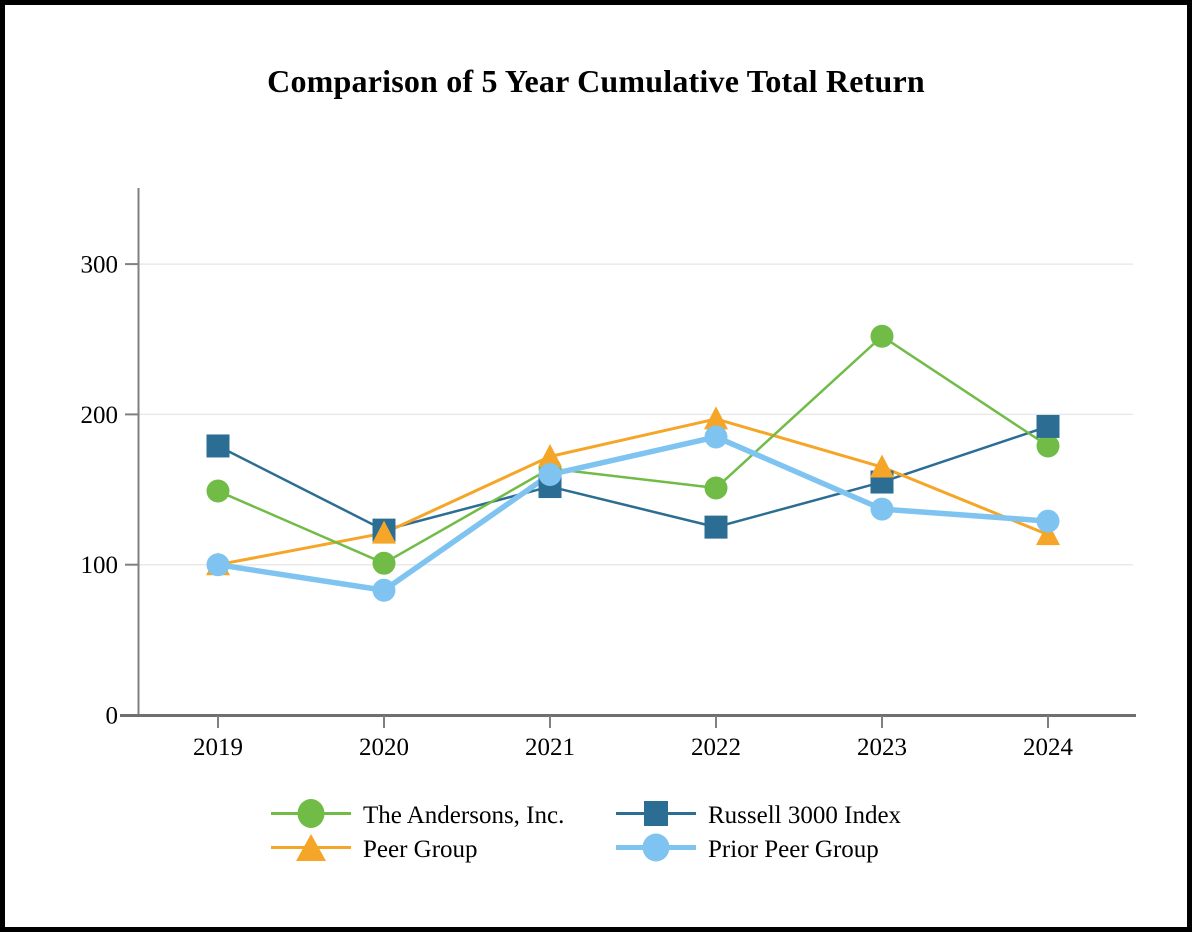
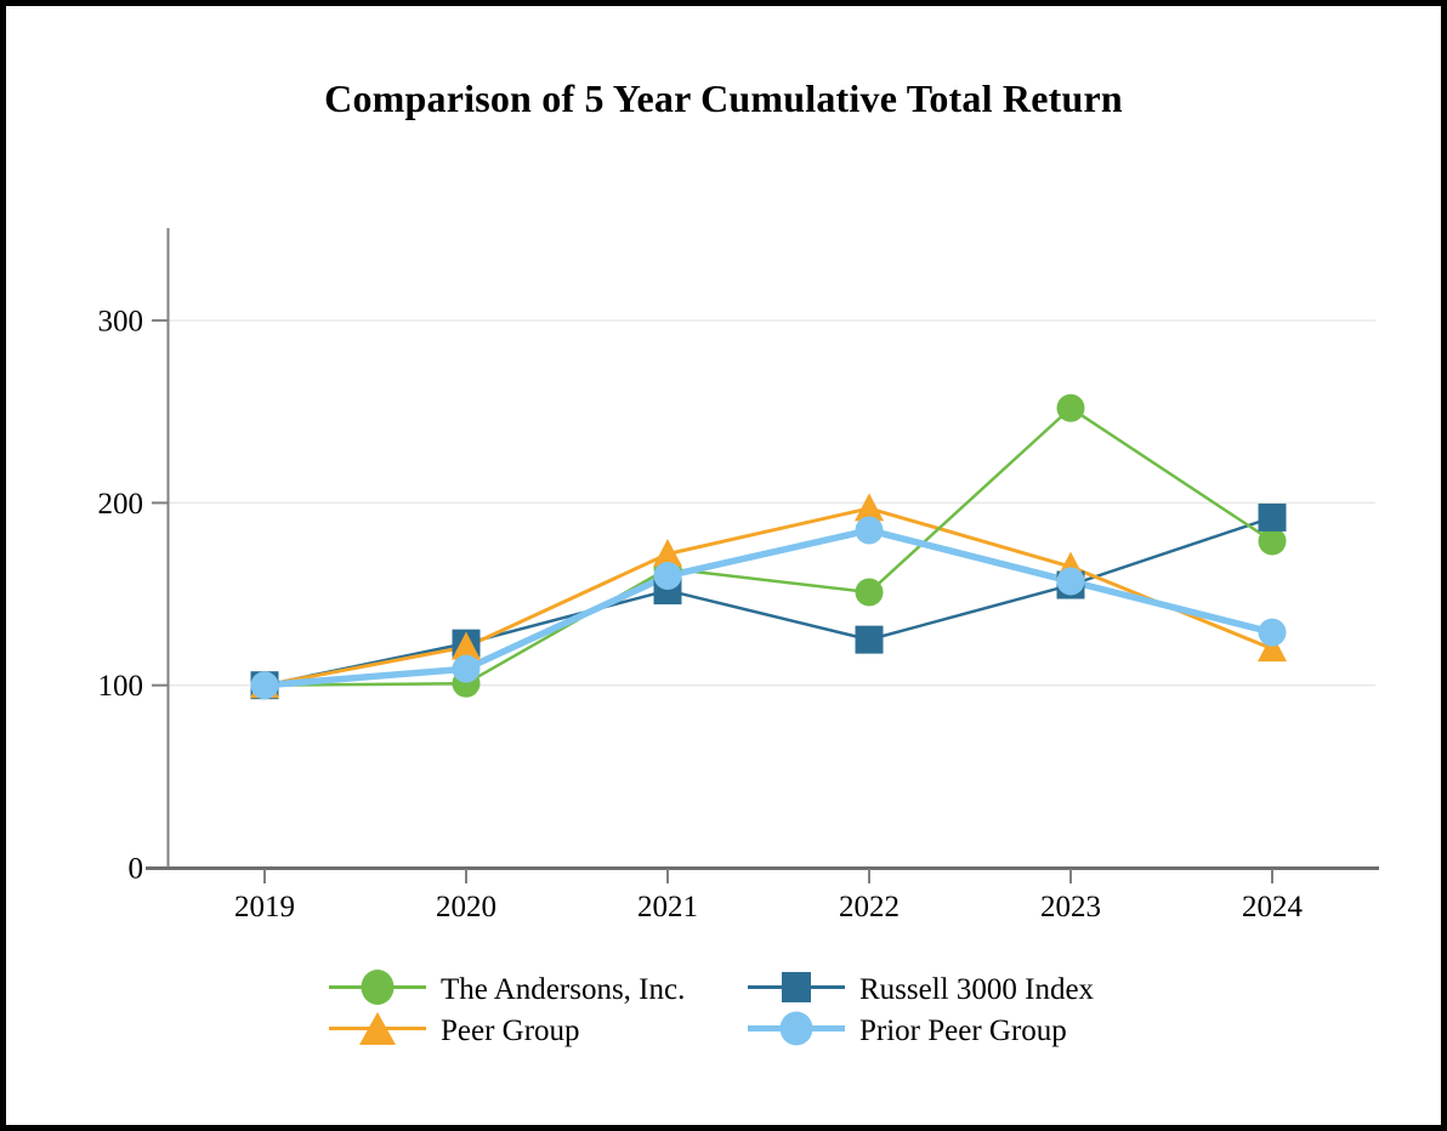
The Andersons, Inc./2019: 149 -> 100
Russell 3000 Index/2019: 179 -> 100
Prior Peer Group/2020: 83 -> 109
Prior Peer Group/2023: 137 -> 157
